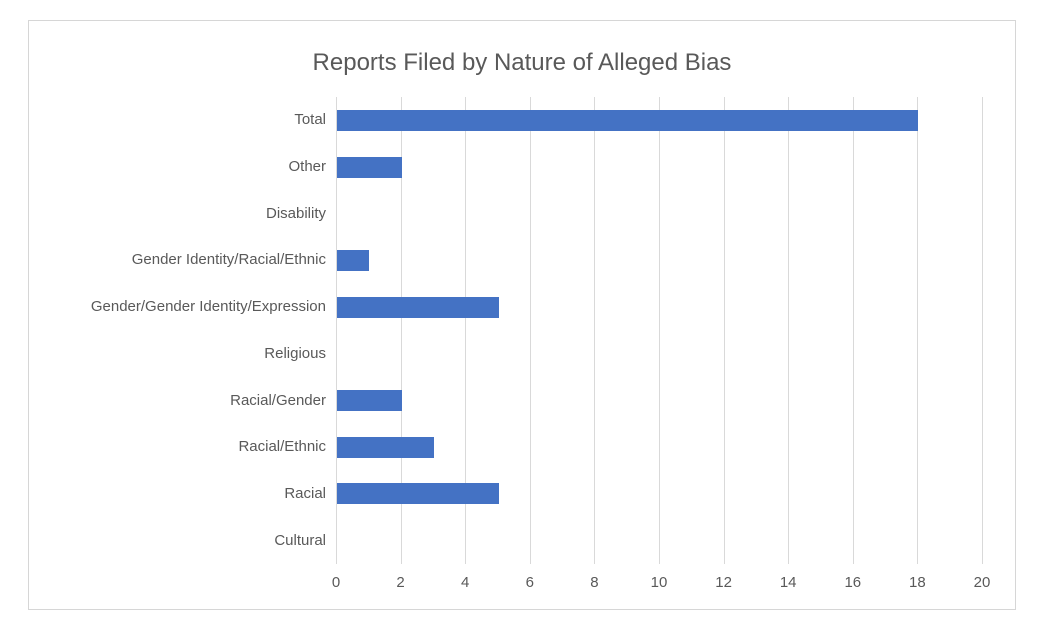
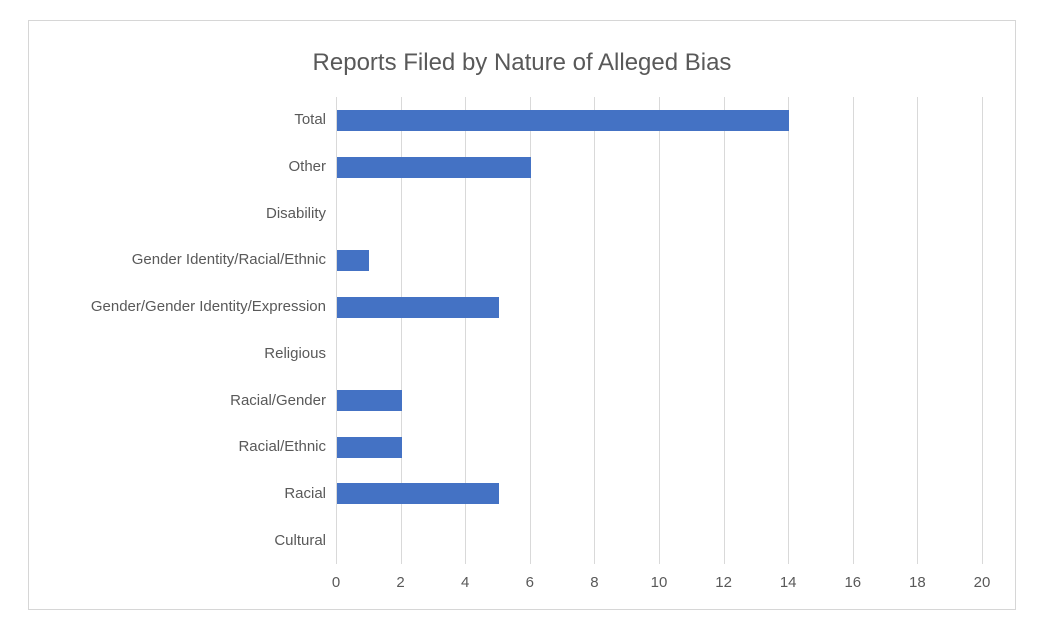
Total: 18 -> 14
Other: 2 -> 6
Racial/Ethnic: 3 -> 2
